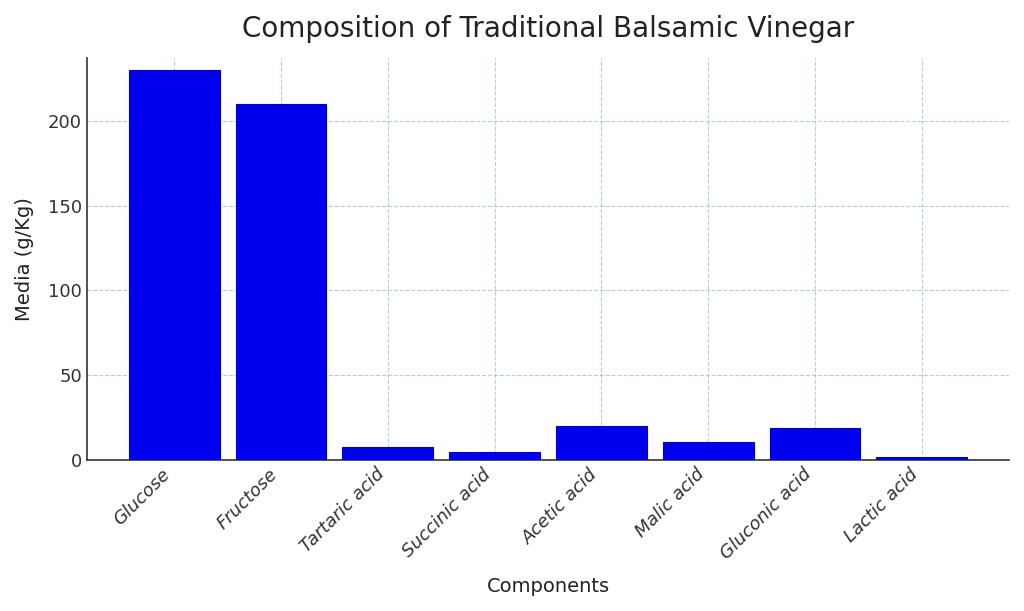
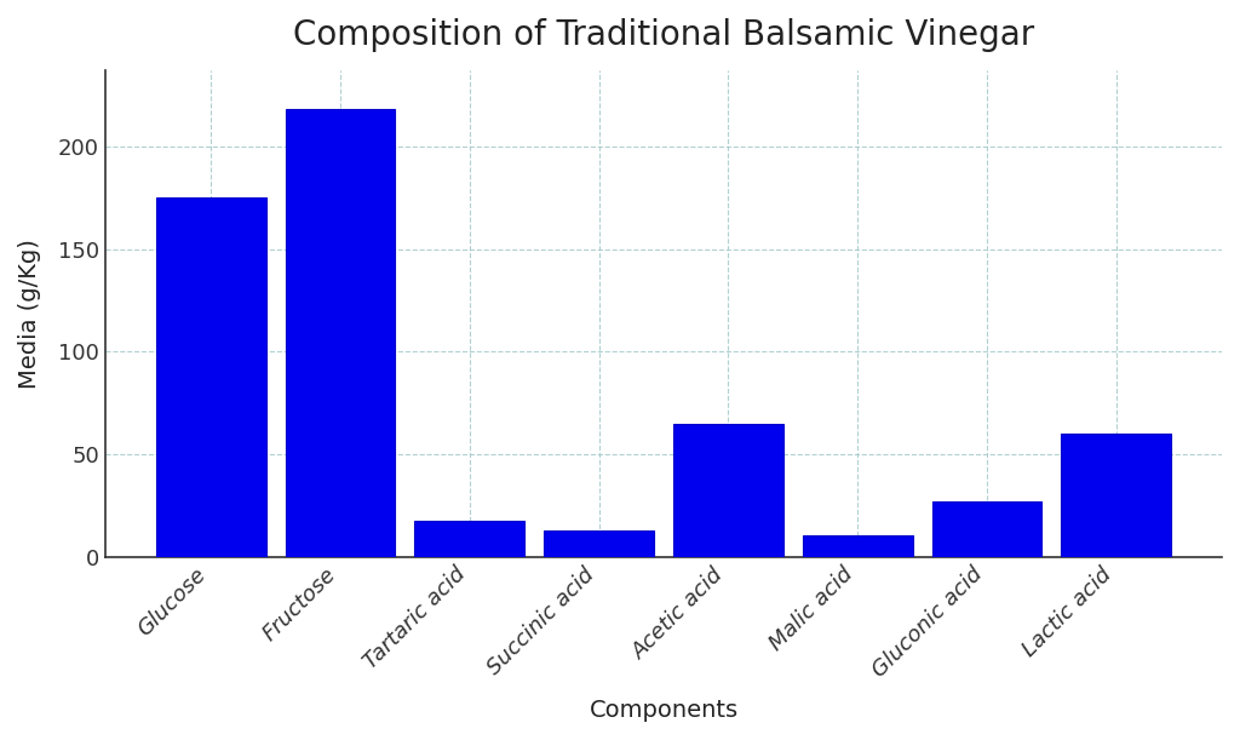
Glucose: 230 -> 175
Fructose: 210 -> 218
Tartaric acid: 8 -> 18
Succinic acid: 5 -> 13
Acetic acid: 20 -> 65
Gluconic acid: 19 -> 27
Lactic acid: 2 -> 60
